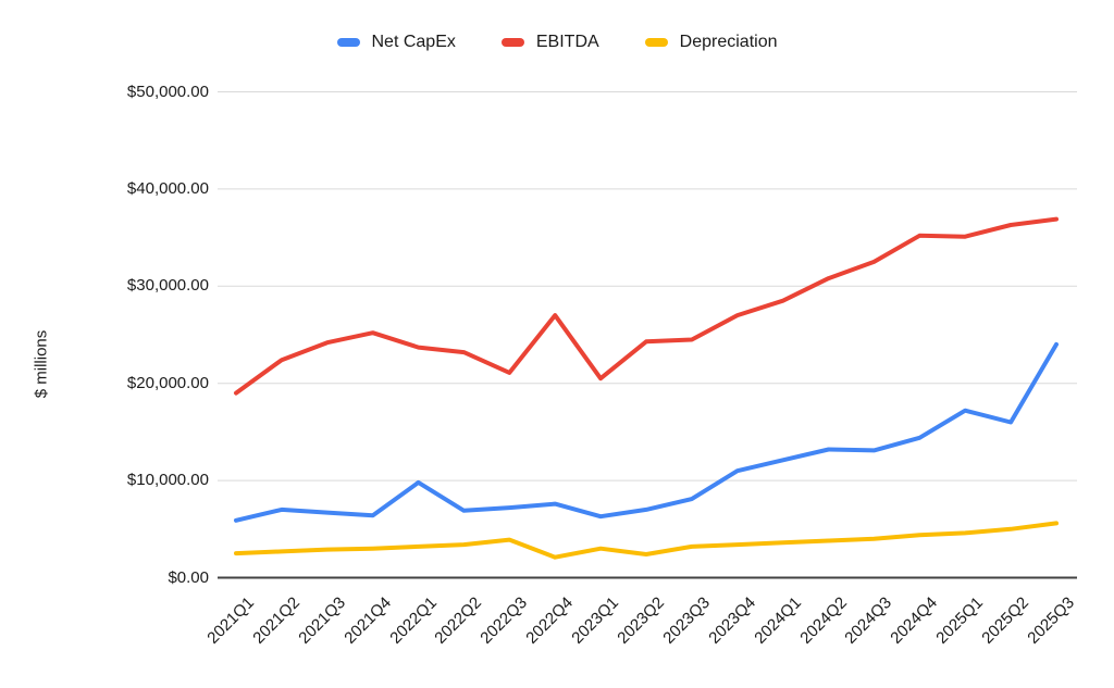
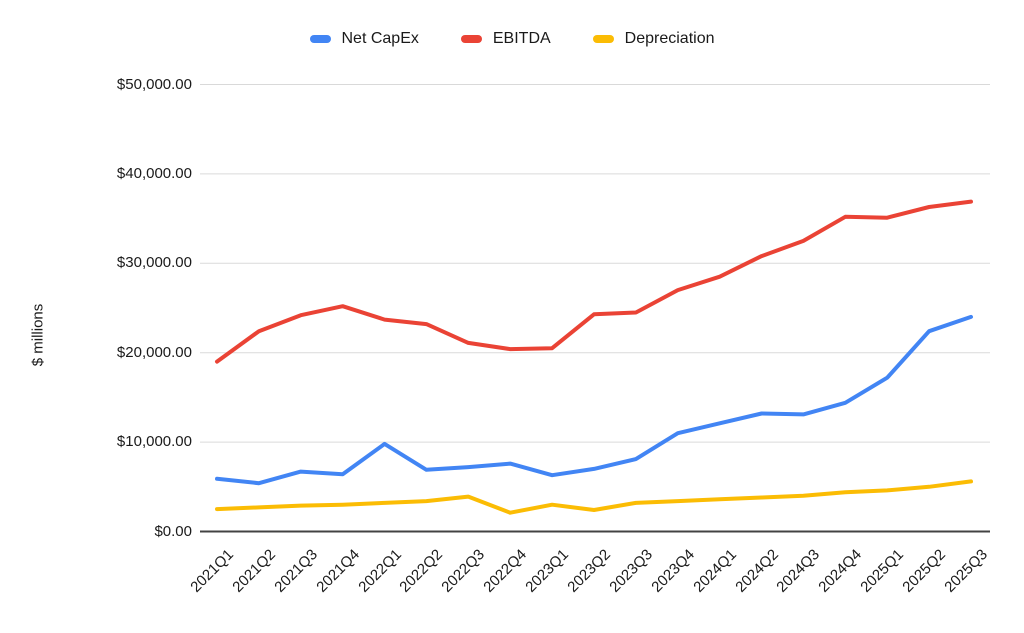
Net CapEx/2021Q2: $7000 -> $5000
EBITDA/2022Q4: $27000 -> $20000
Net CapEx/2025Q2: $16000 -> $22000
